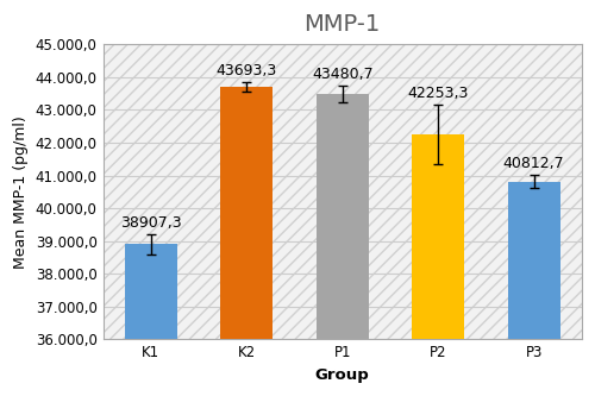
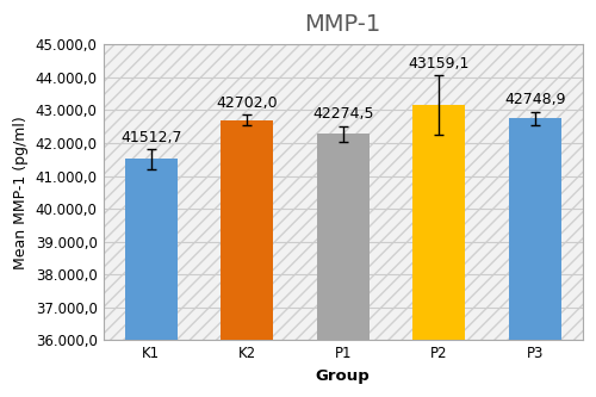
K1: 38907,3 -> 41512,7
K2: 43693,3 -> 42702,0
P1: 43480,7 -> 42274,5
P2: 42253,3 -> 43159,1
P3: 40812,7 -> 42748,9
